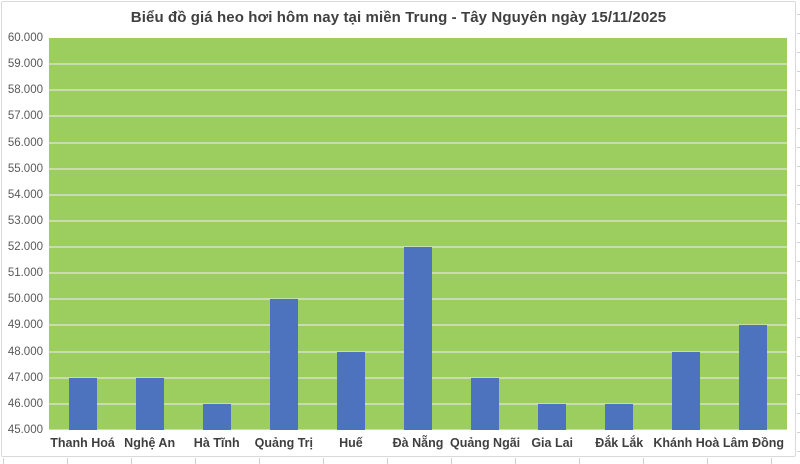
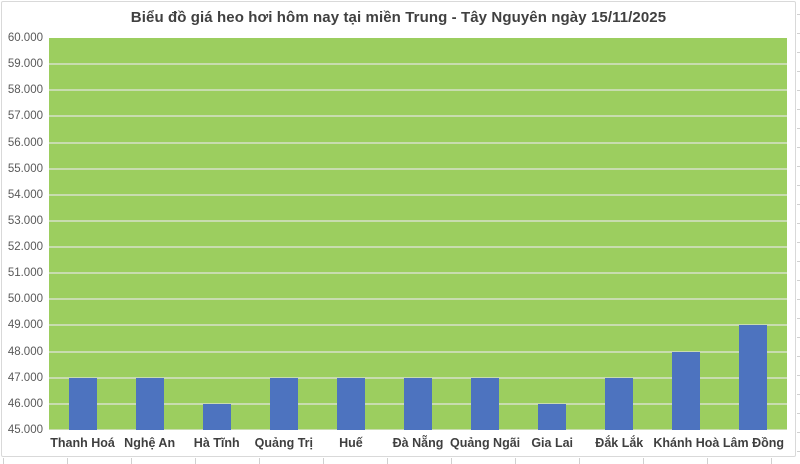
Quảng Trị: 50000 -> 47000
Huế: 48000 -> 47000
Đà Nẵng: 52000 -> 47000
Đắk Lắk: 46000 -> 47000
